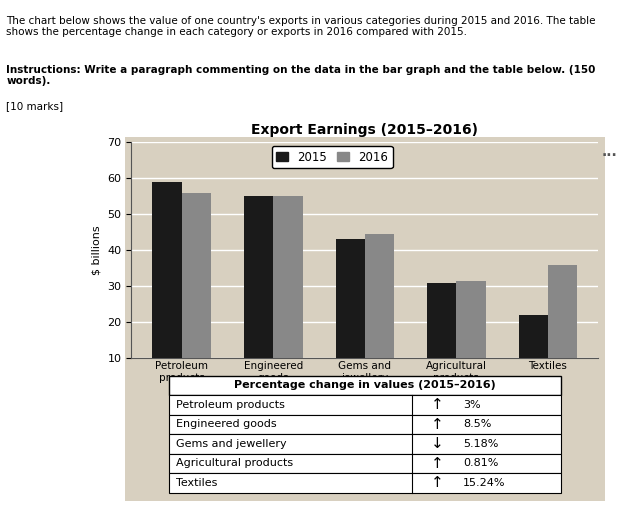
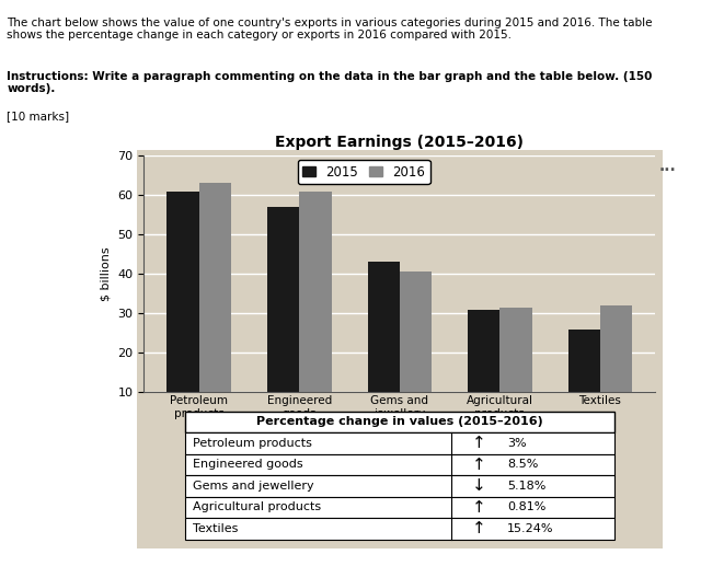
2015/Petroleum products: 59 -> 61
2016/Petroleum products: 56.0 -> 63.0
2015/Engineered goods: 55 -> 57
2016/Engineered goods: 55.0 -> 61.0
2016/Gems and jewellery: 44.5 -> 40.5
2015/Textiles: 22 -> 26
2016/Textiles: 36.0 -> 32.0
